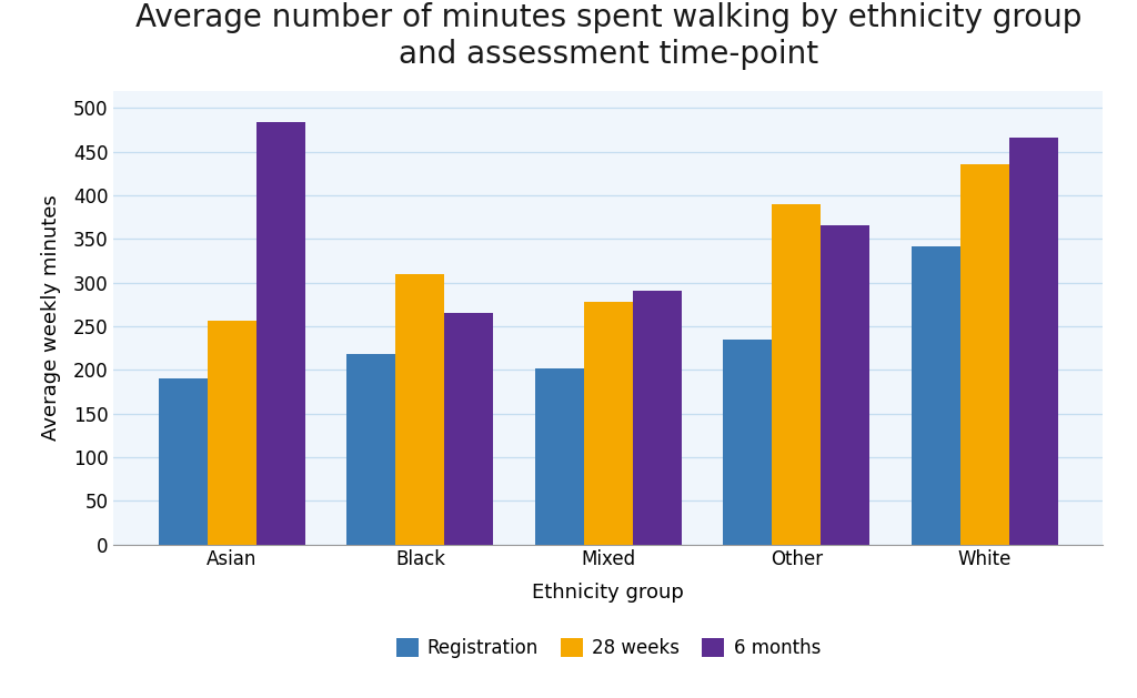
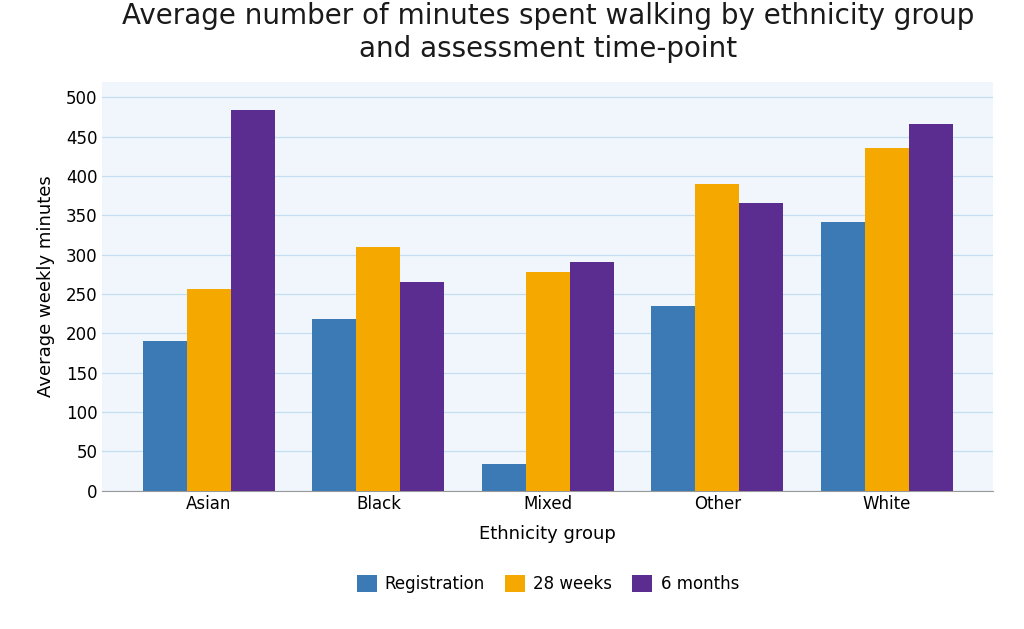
Registration/Mixed: 202 -> 34
